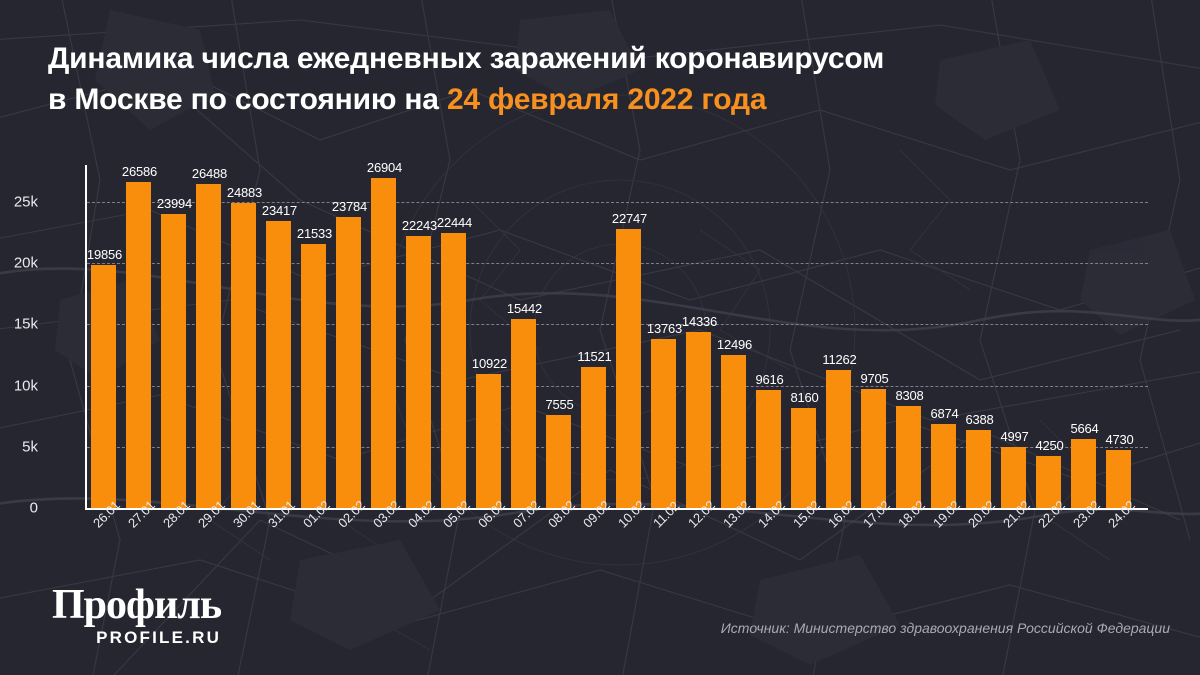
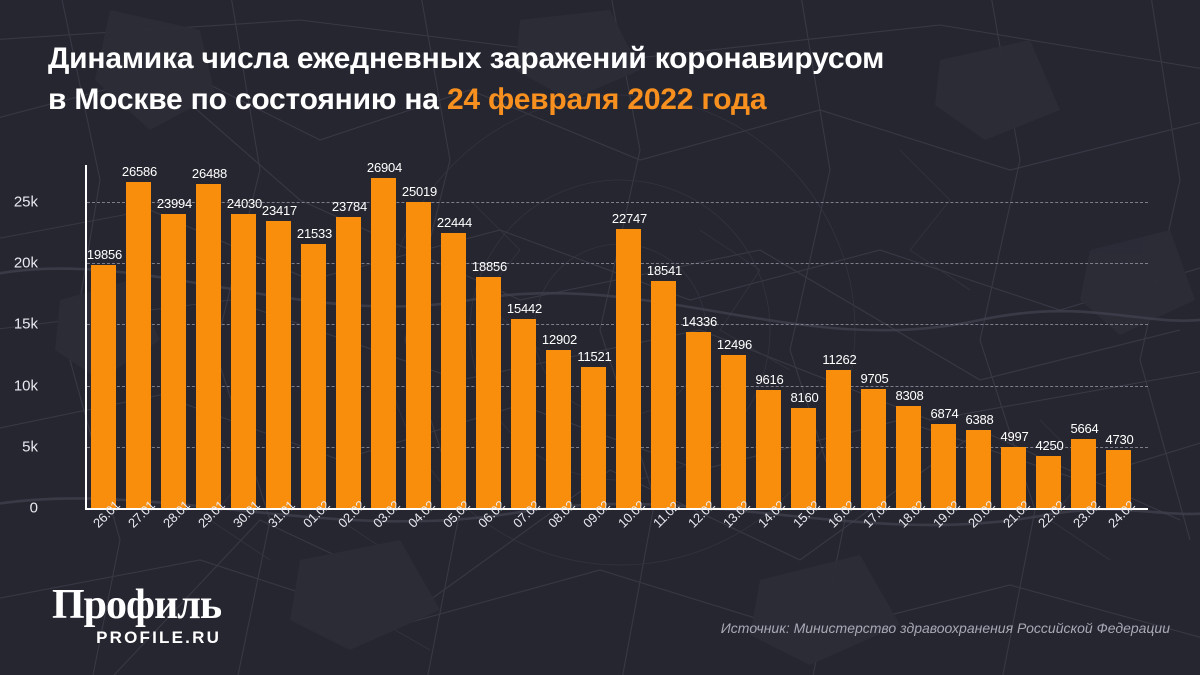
30.01: 24883 -> 24030
04.02: 22243 -> 25019
06.02: 10922 -> 18856
08.02: 7555 -> 12902
11.02: 13763 -> 18541
